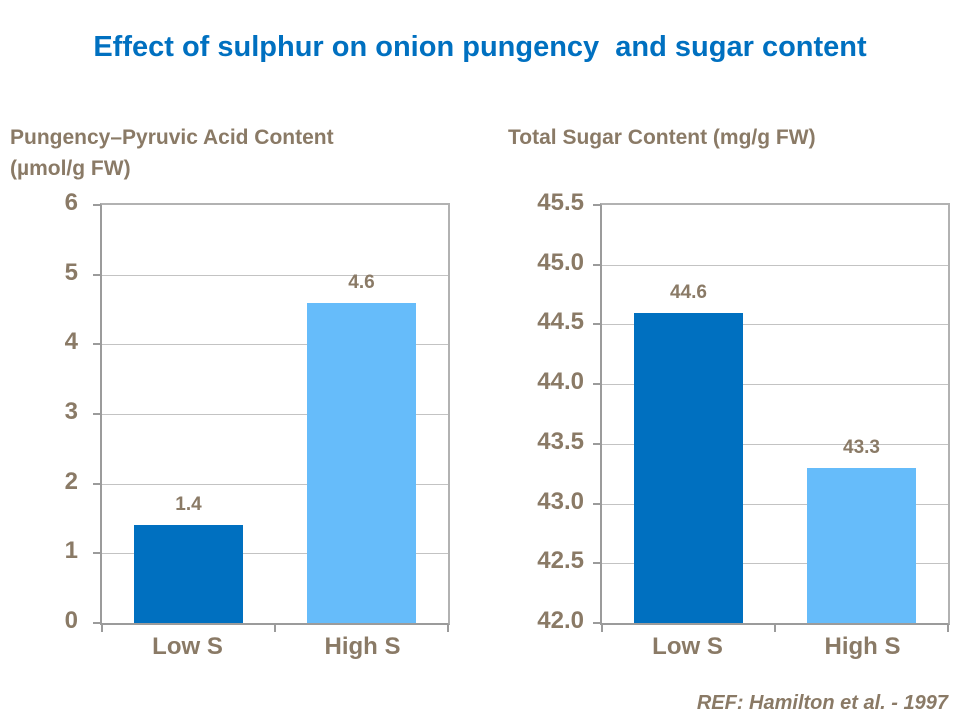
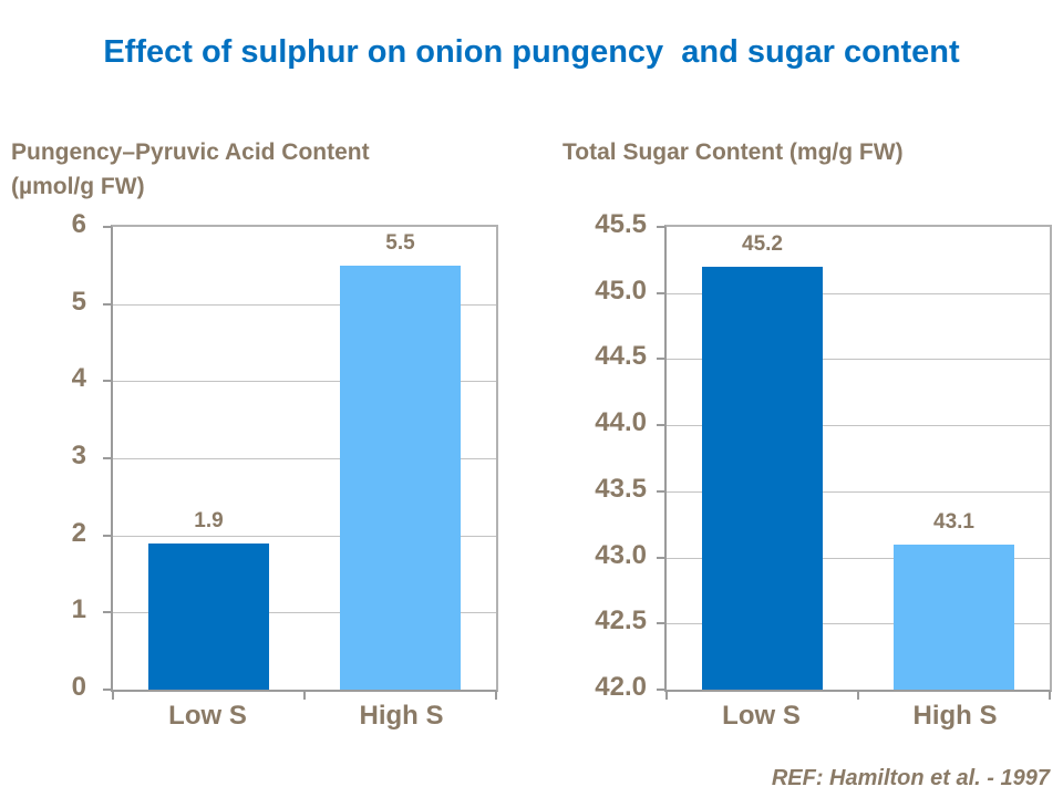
Pungency–Pyruvic Acid Content (µmol/g FW)/Low S: 1.4 -> 1.9
Pungency–Pyruvic Acid Content (µmol/g FW)/High S: 4.6 -> 5.5
Total Sugar Content (mg/g FW)/Low S: 44.6 -> 45.2
Total Sugar Content (mg/g FW)/High S: 43.3 -> 43.1
